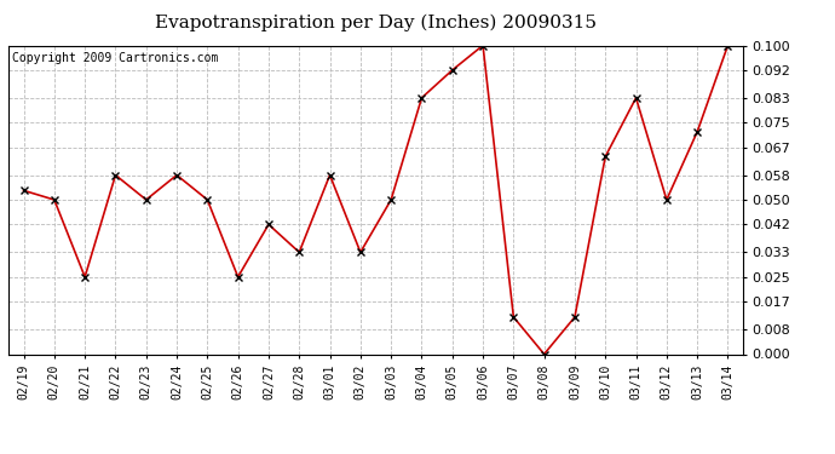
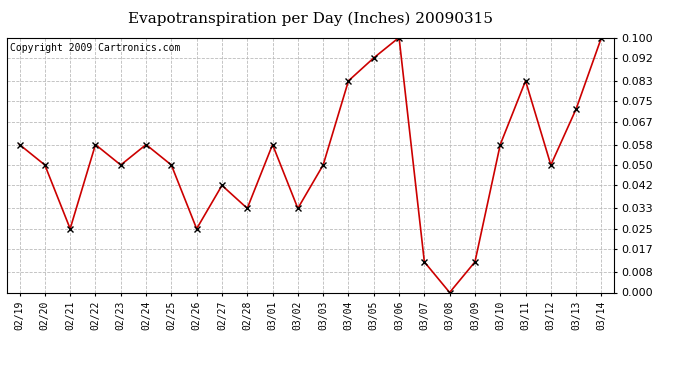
02/19: 0.053 -> 0.058
03/10: 0.064 -> 0.058
